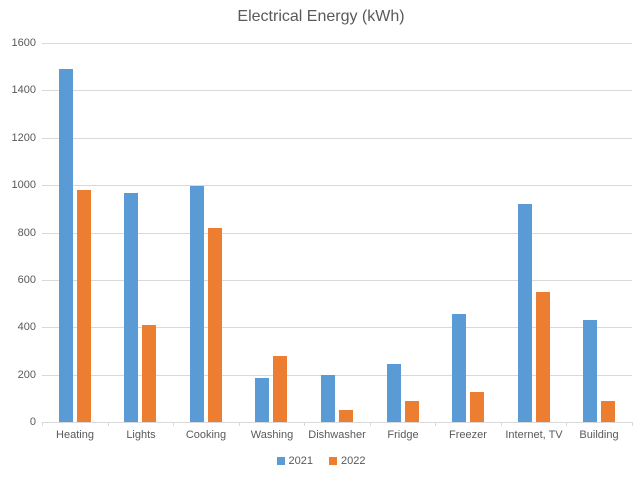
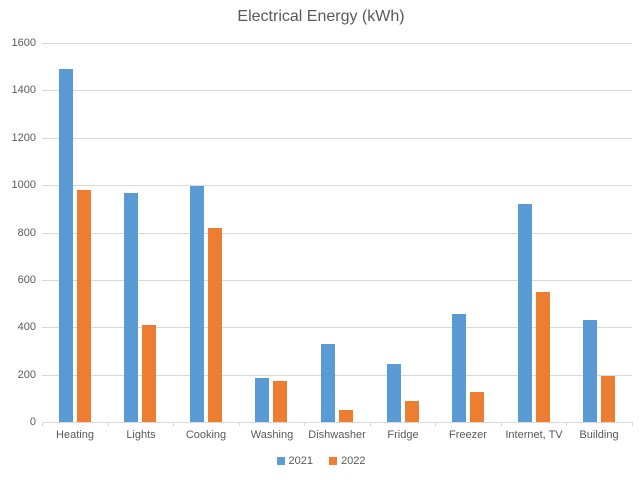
2022/Washing: 280 -> 180
2021/Dishwasher: 200 -> 330
2022/Building: 90 -> 200
